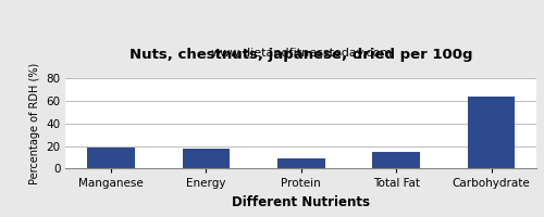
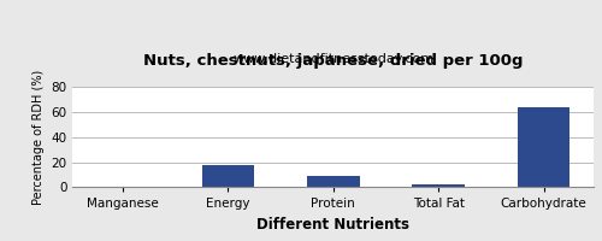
Manganese: 19 -> 0
Total Fat: 15 -> 2
